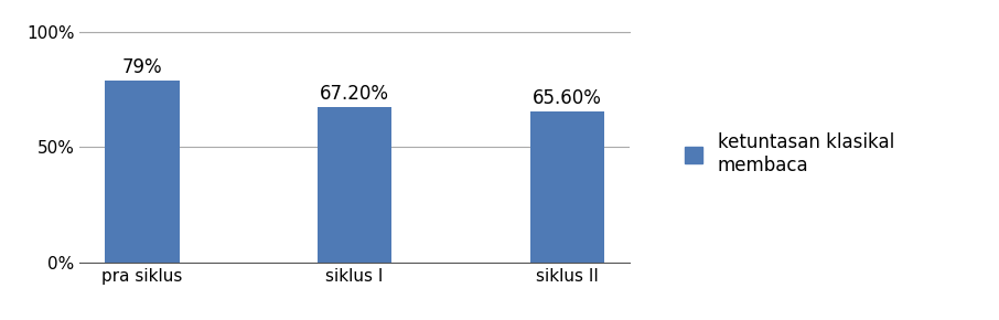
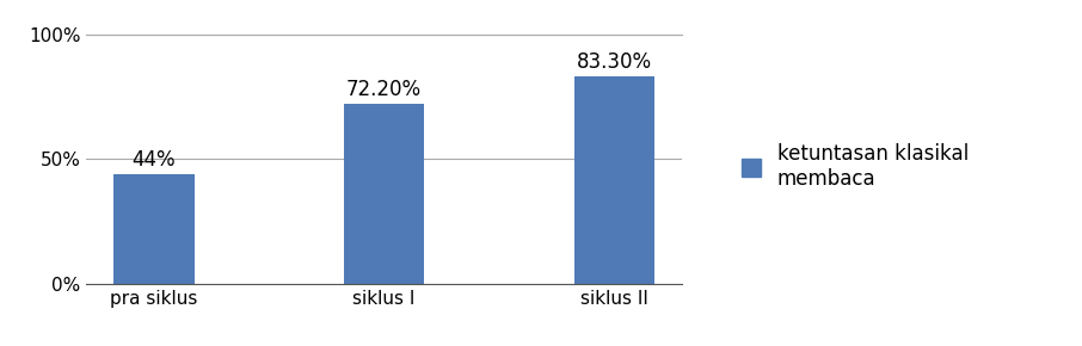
pra siklus: 79% -> 44%
siklus I: 67.20% -> 72.20%
siklus II: 65.60% -> 83.30%
